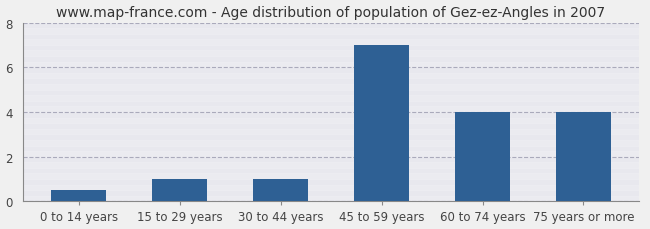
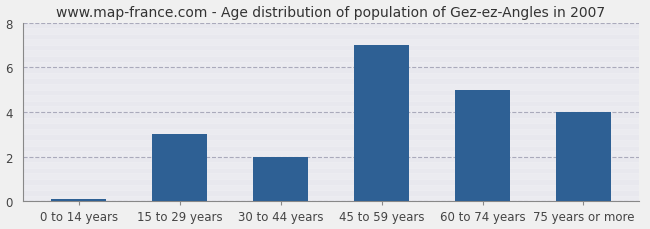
0 to 14 years: 0.5 -> 0.1
15 to 29 years: 1.0 -> 3.0
30 to 44 years: 1.0 -> 2.0
60 to 74 years: 4.0 -> 5.0
